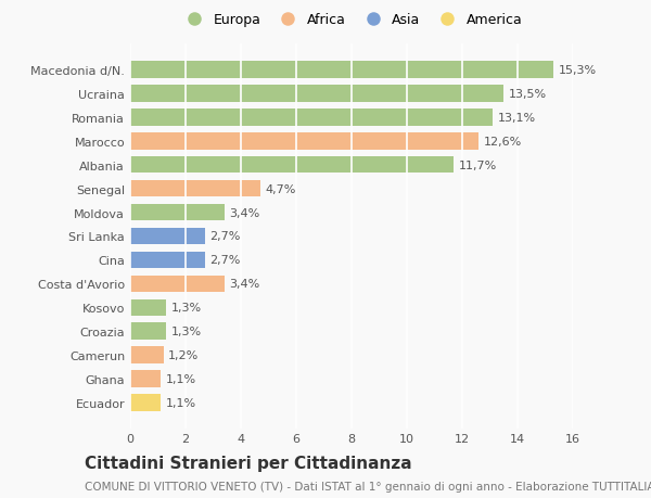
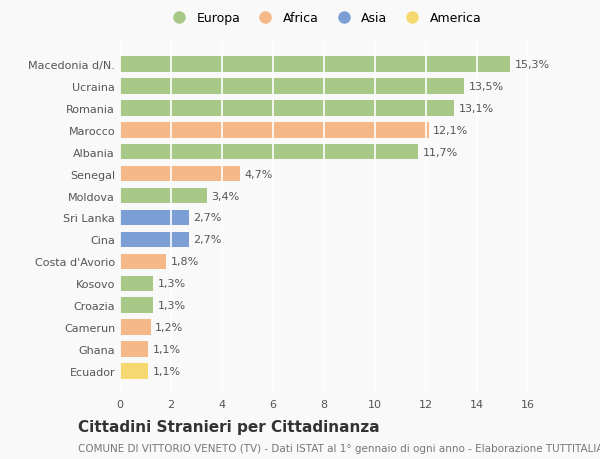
Marocco: 12,6% -> 12,1%
Costa d'Avorio: 3,4% -> 1,8%
